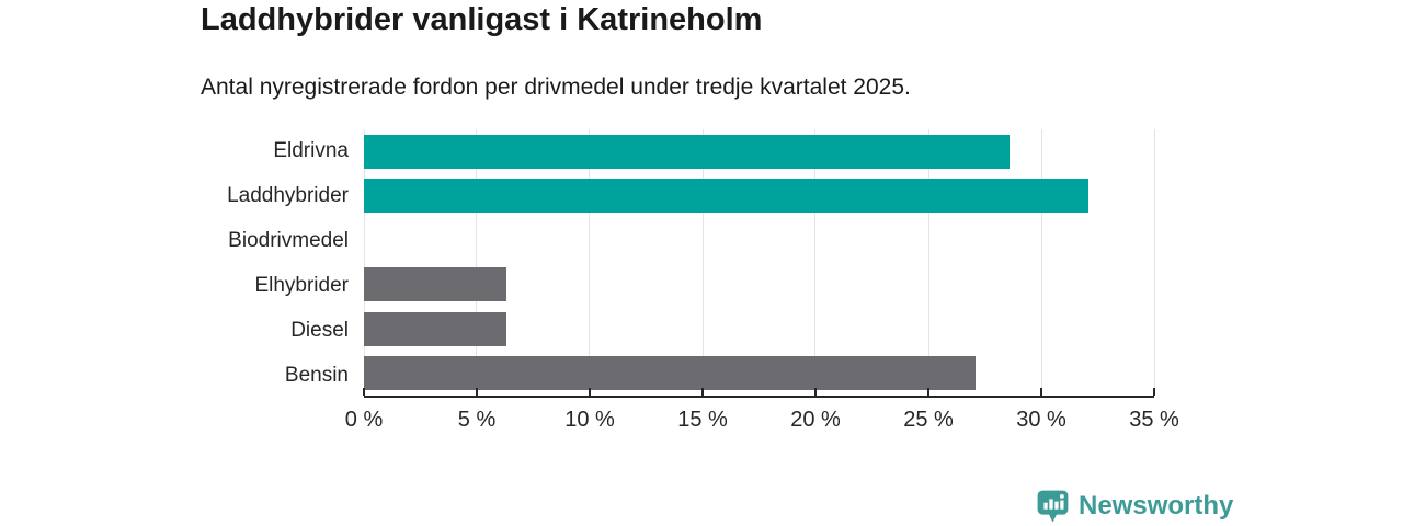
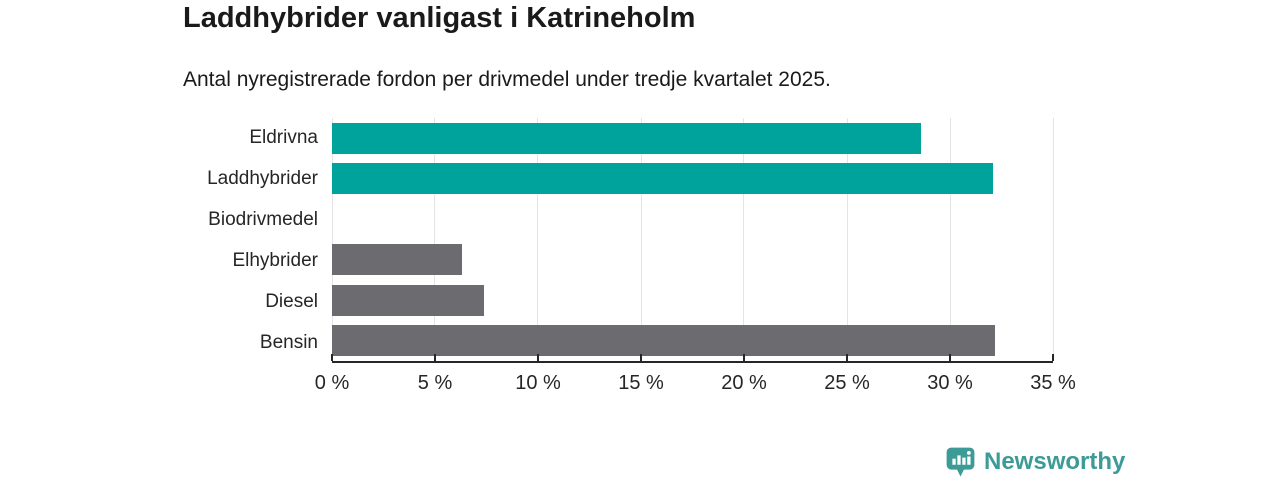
Diesel: 6.3% -> 7.4%
Bensin: 27.1% -> 32.2%
